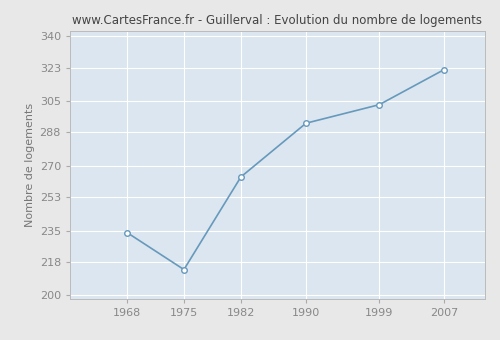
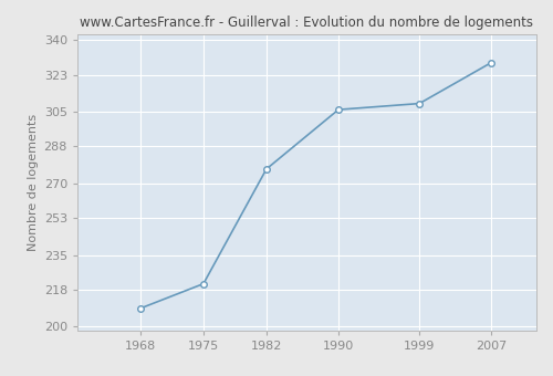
1968: 234 -> 209
1975: 214 -> 221
1982: 264 -> 277
1990: 293 -> 306
1999: 303 -> 309
2007: 322 -> 329
